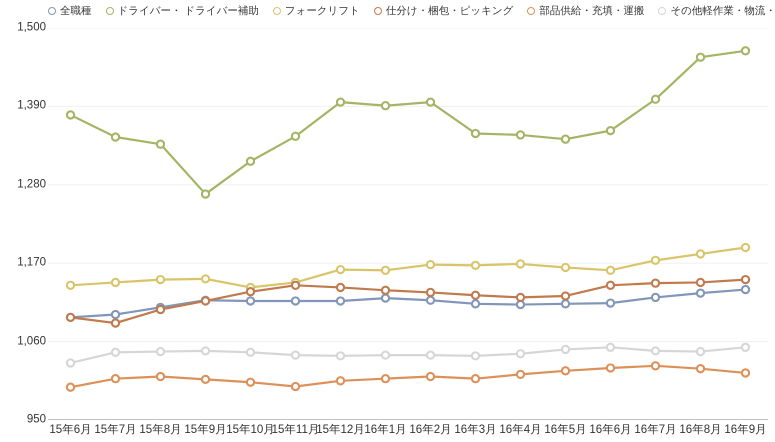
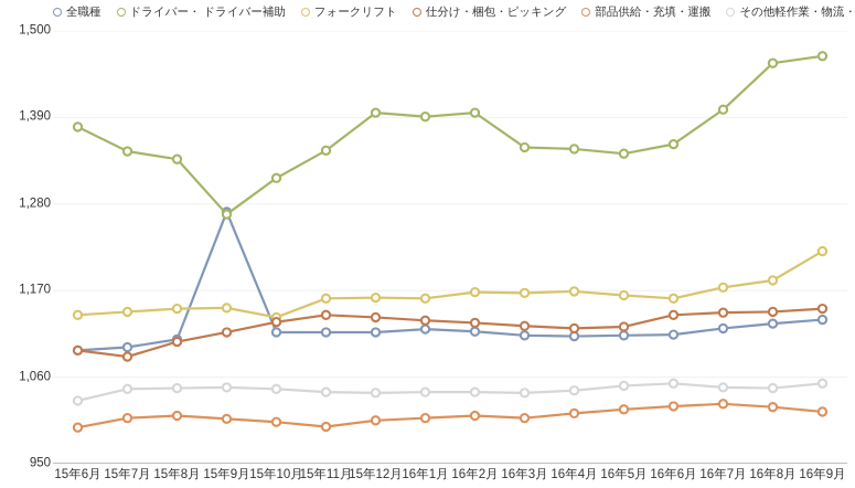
全職種/15年9月: 1120 -> 1270
フォークリフト/15年11月: 1140 -> 1160
フォークリフト/16年9月: 1190 -> 1220
